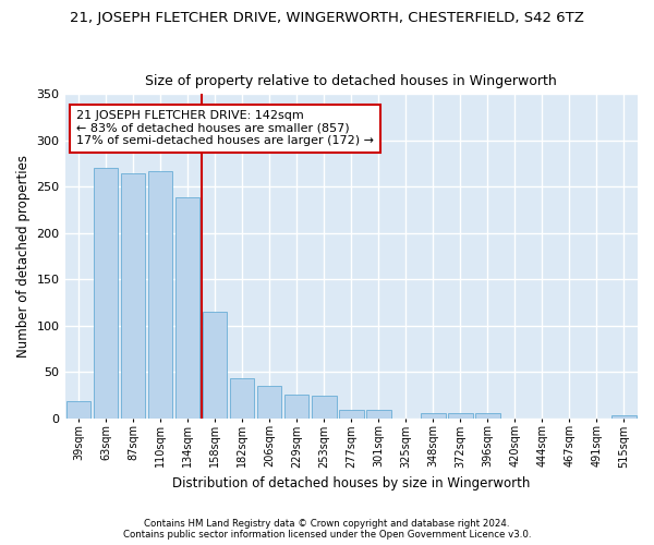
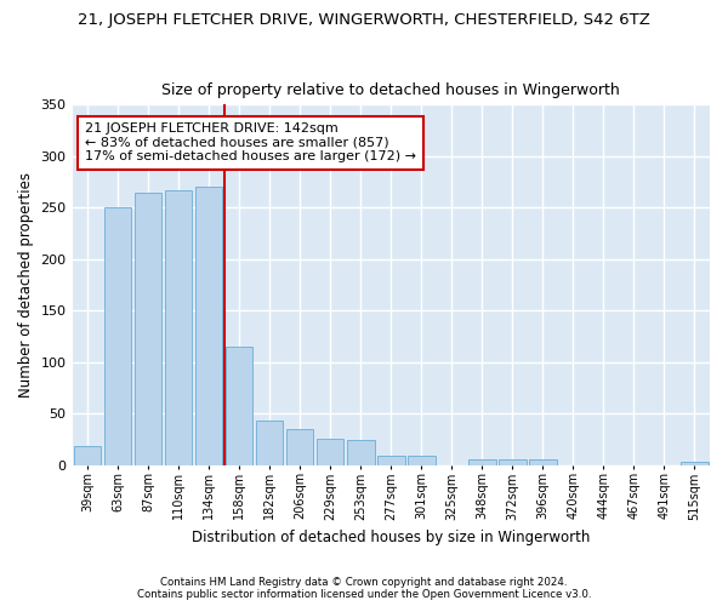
63sqm: 270 -> 250
134sqm: 238 -> 270
